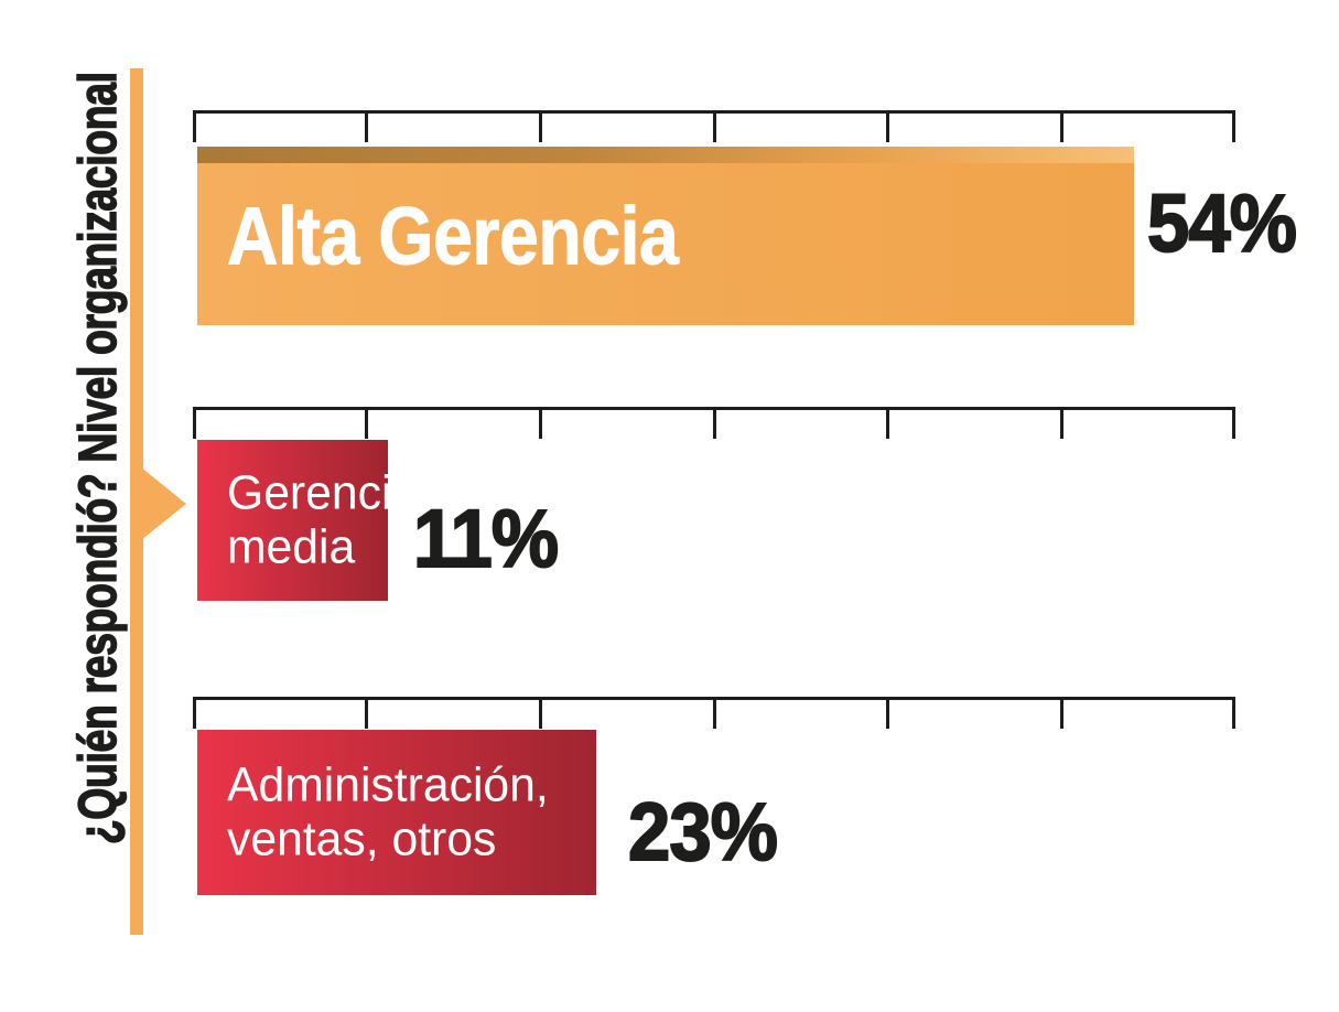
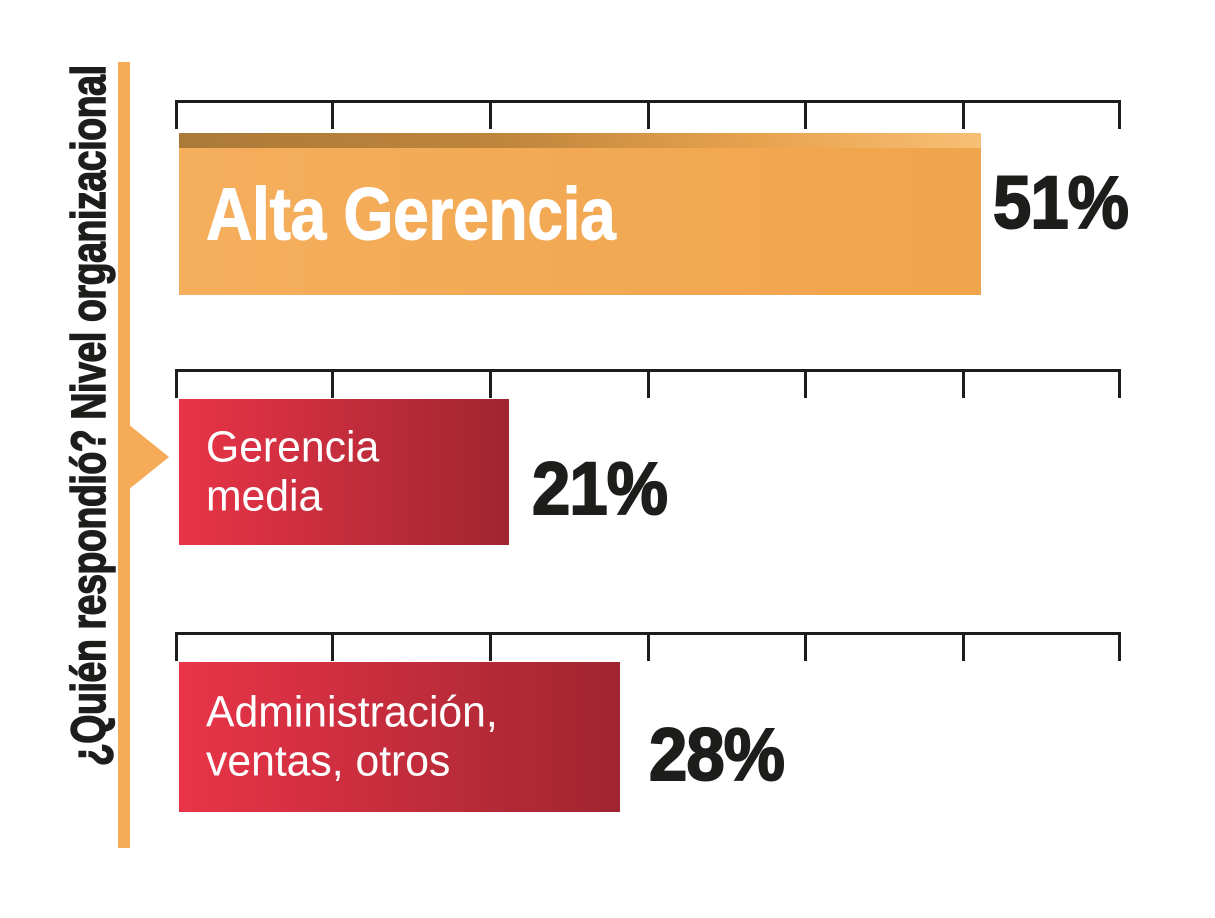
Alta Gerencia: 54% -> 51%
Gerencia media: 11% -> 21%
Administración, ventas, otros: 23% -> 28%
